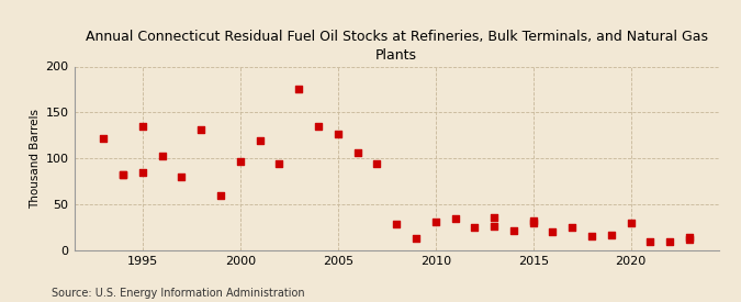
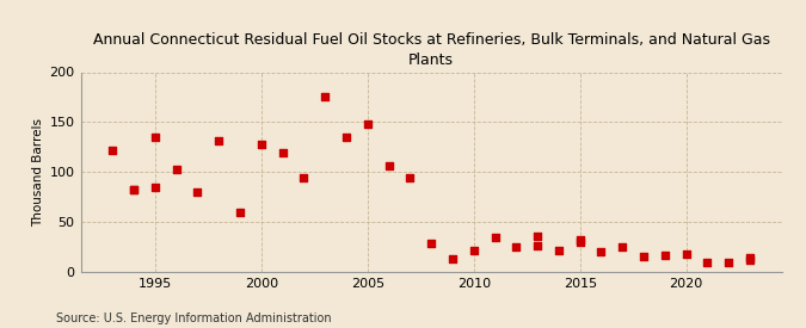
2000: 97 -> 128
2005: 127 -> 148
2010: 31 -> 22
2020: 30 -> 18
